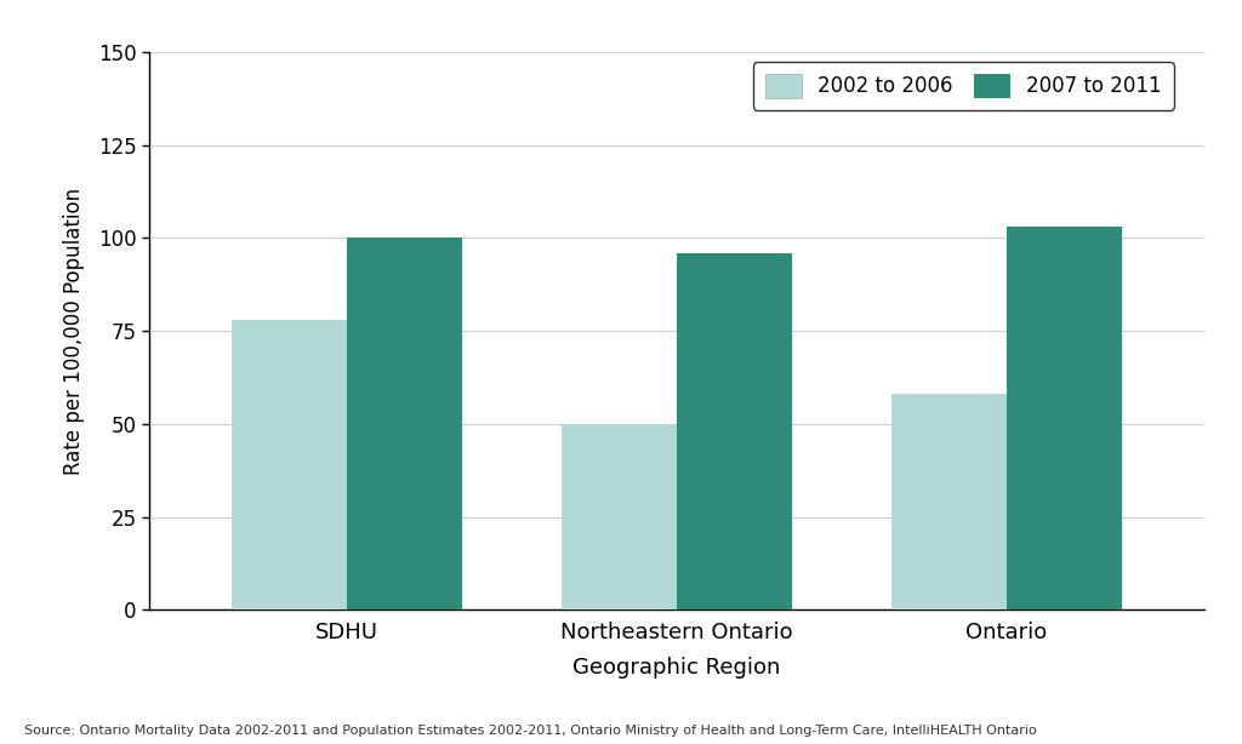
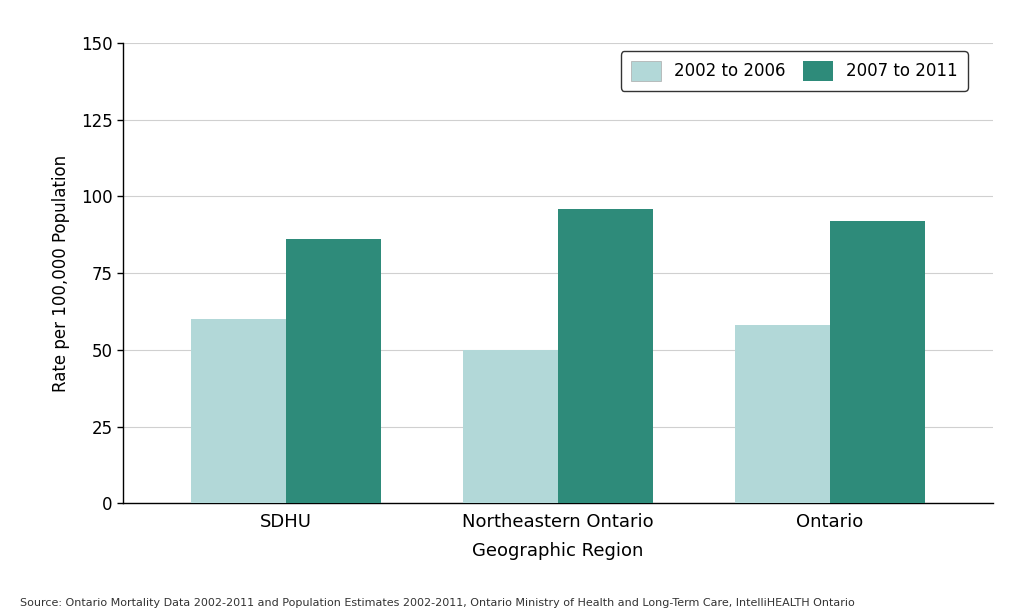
2002 to 2006/SDHU: 78 -> 60
2007 to 2011/SDHU: 100 -> 86
2007 to 2011/Ontario: 103 -> 92
